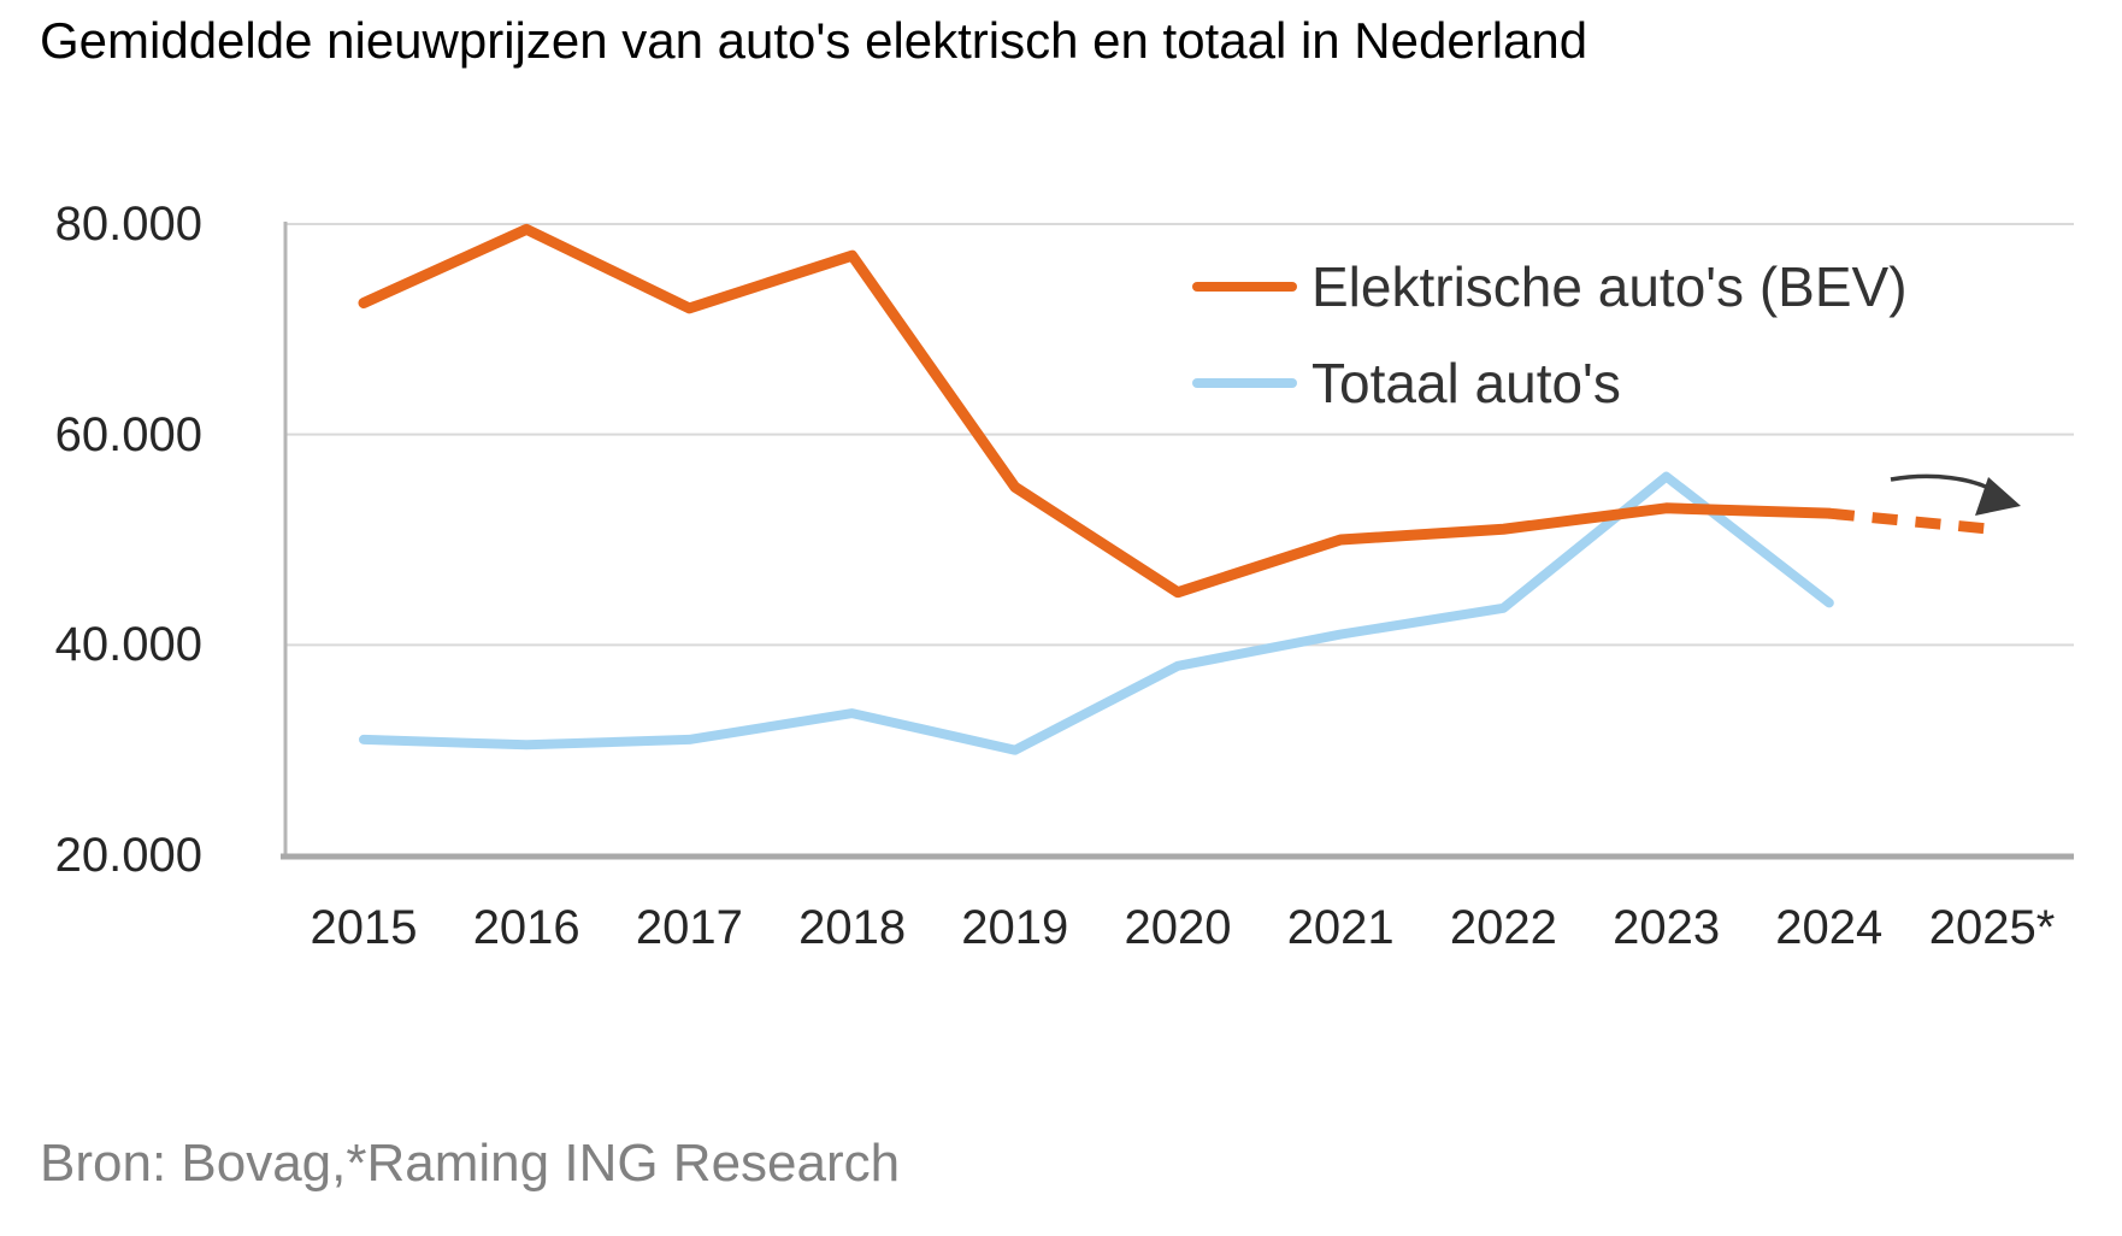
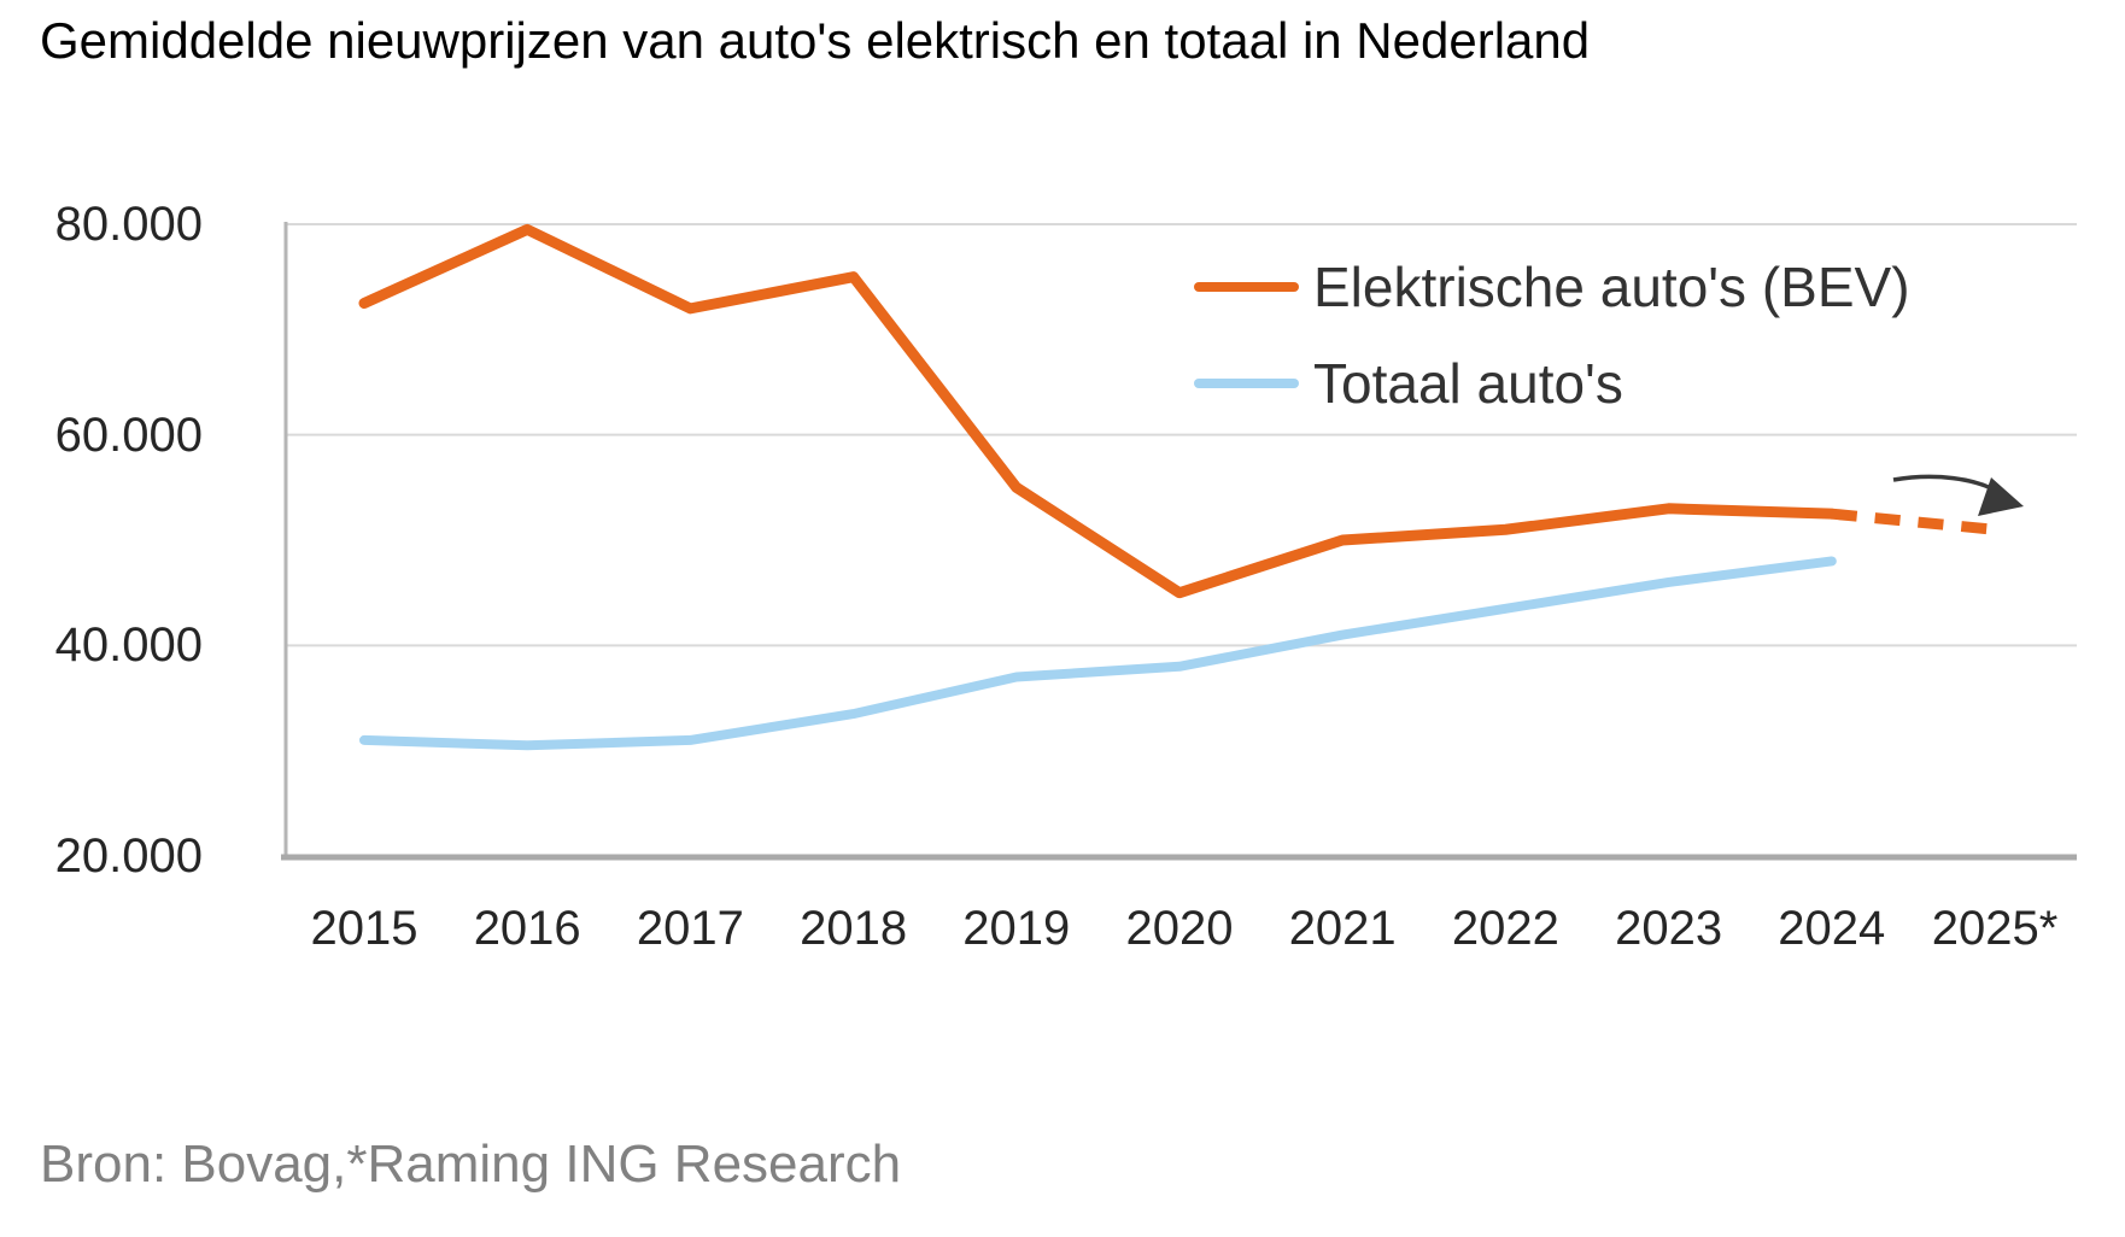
Elektrische auto's (BEV)/2018: 77000 -> 75000
Totaal auto's/2019: 30000 -> 37000
Totaal auto's/2023: 56000 -> 46000
Totaal auto's/2024: 44000 -> 48000
